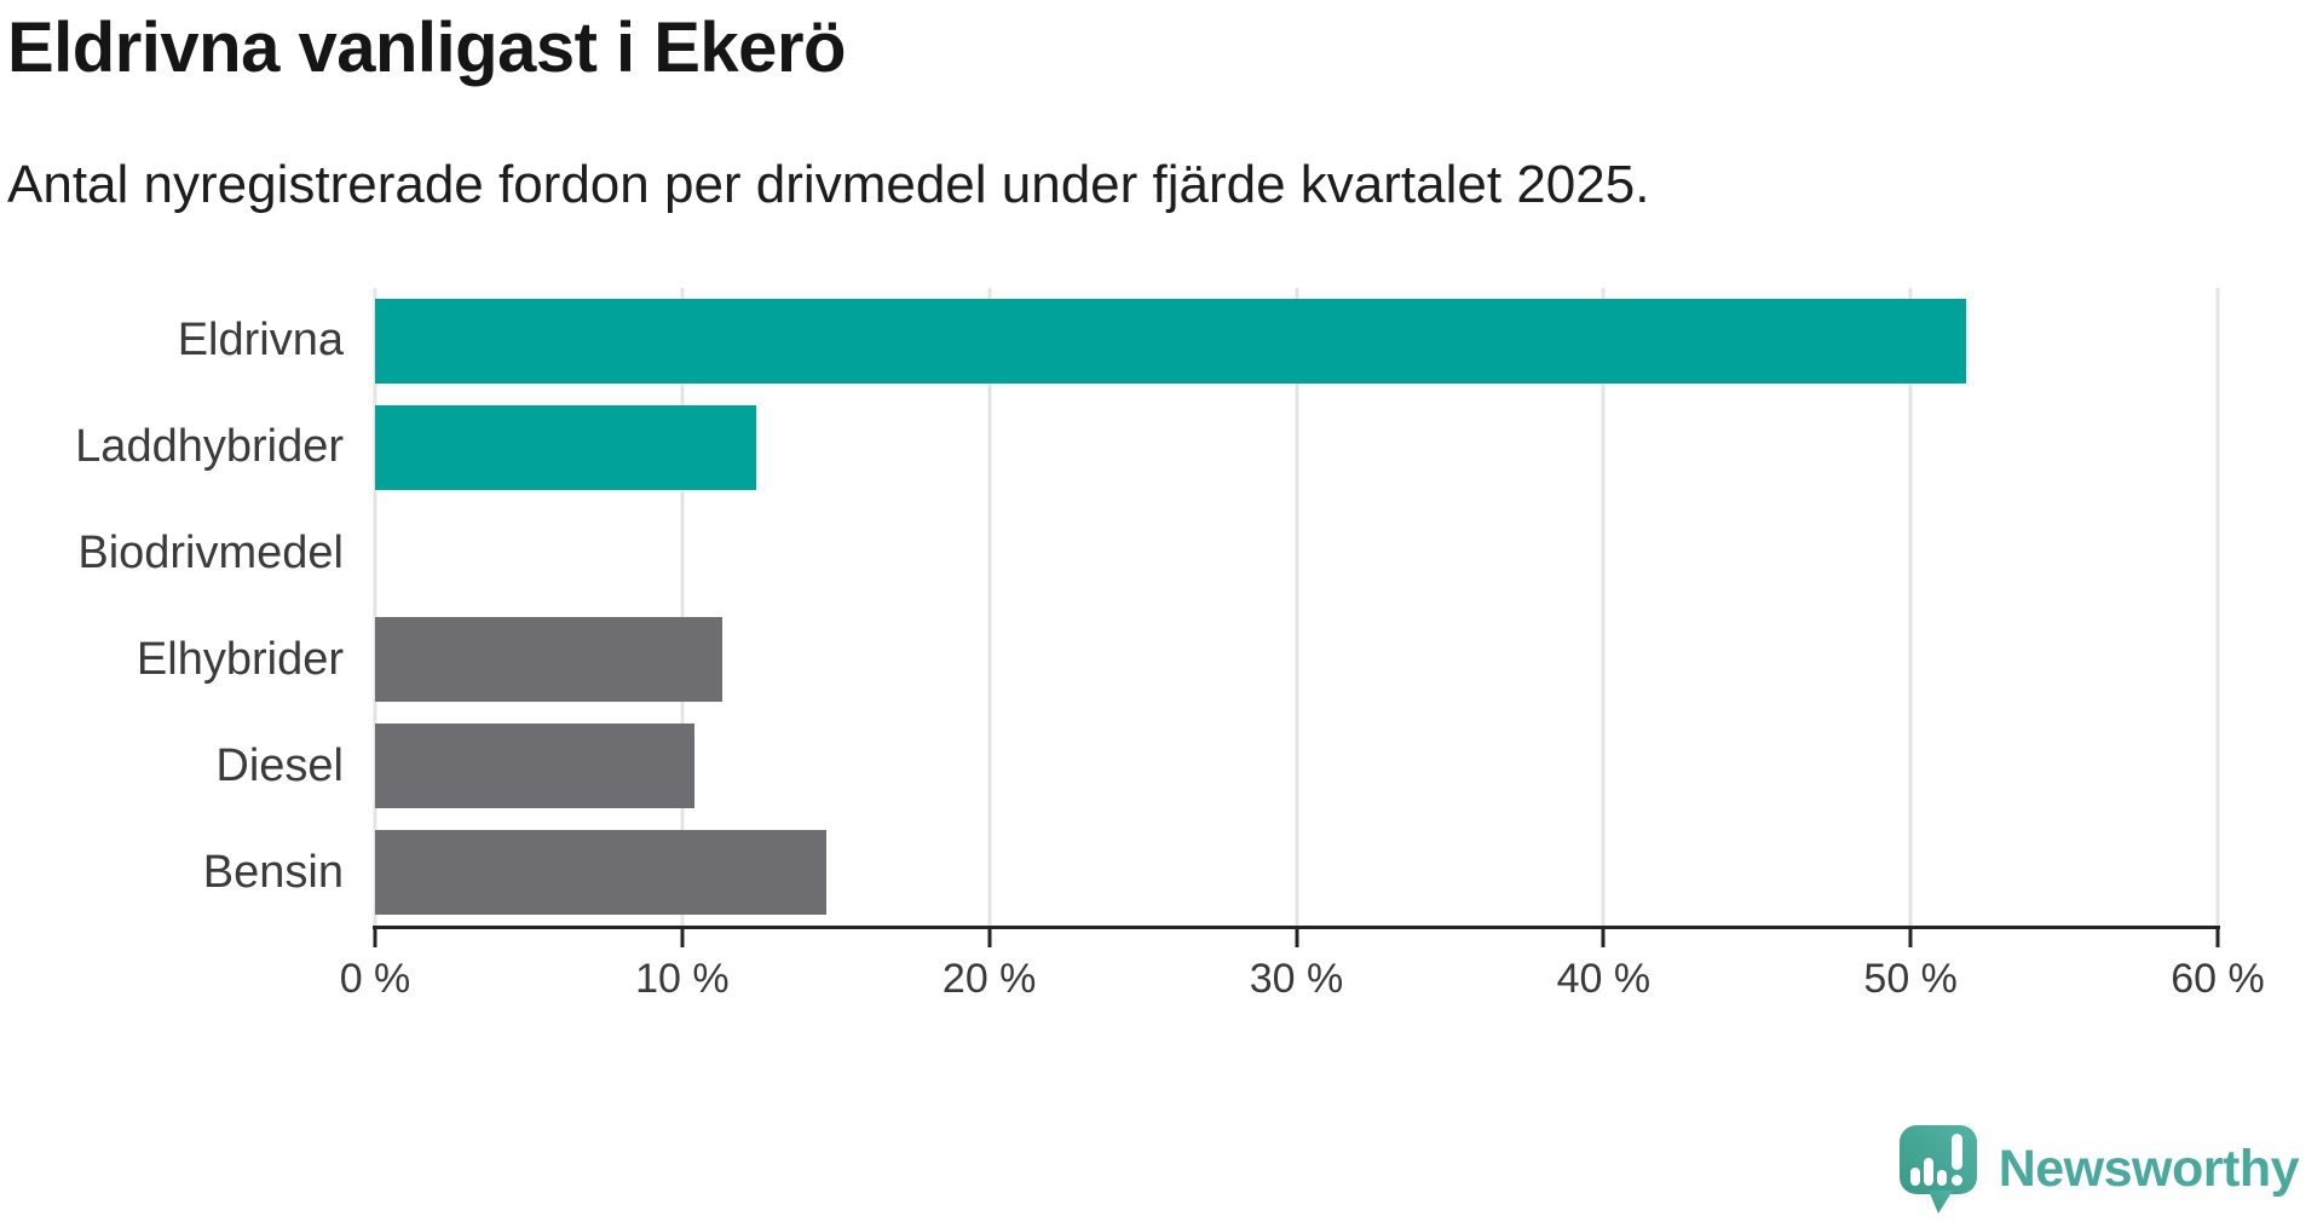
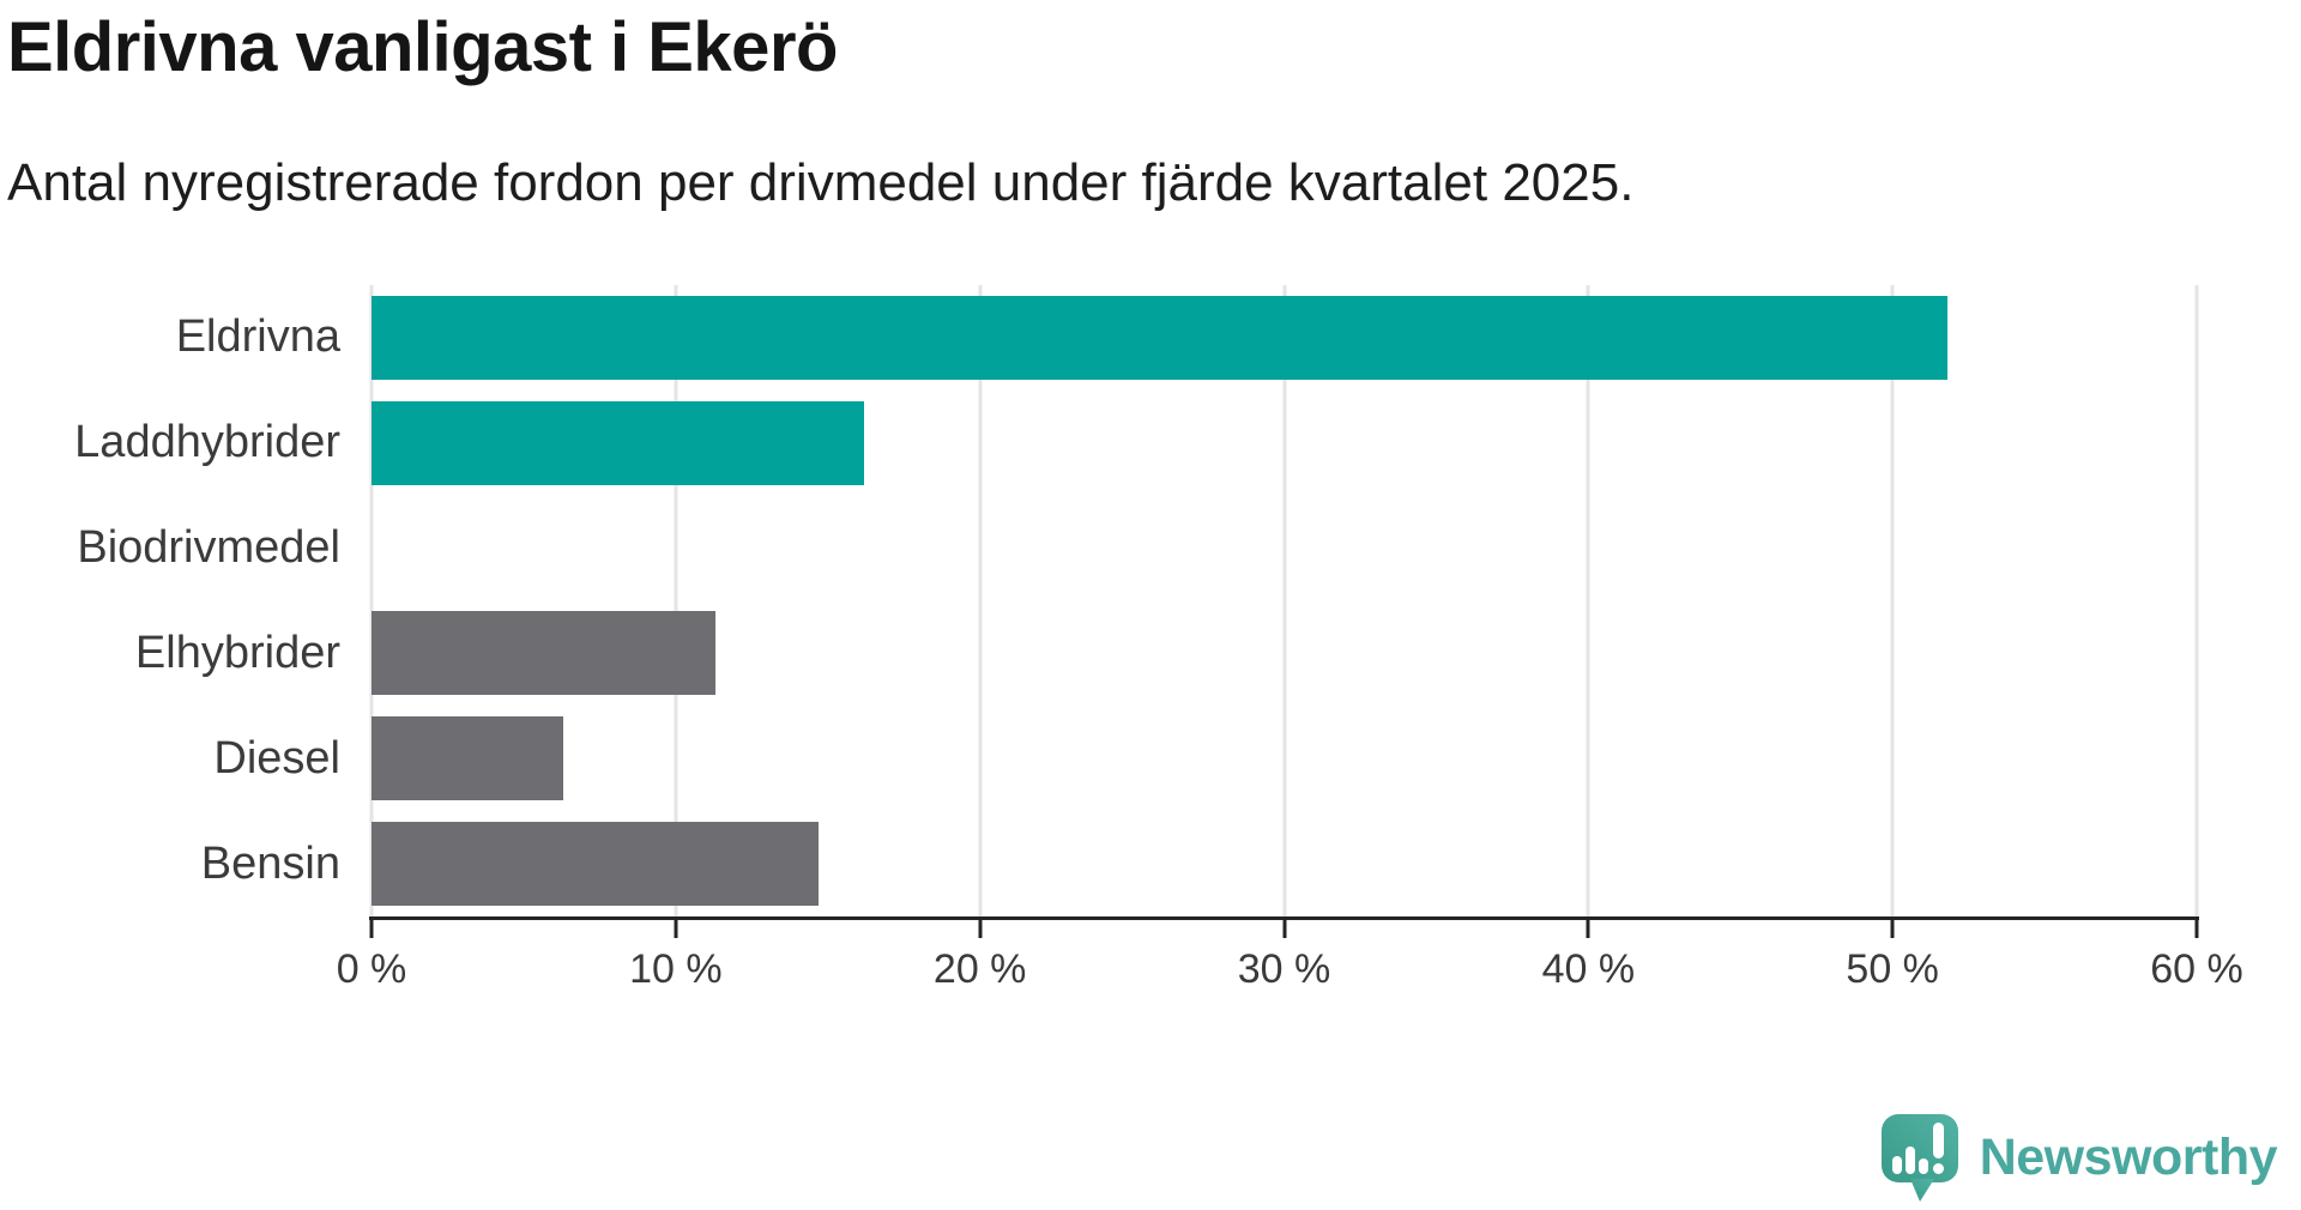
Laddhybrider: 12.4% -> 16.2%
Diesel: 10.4% -> 6.3%
